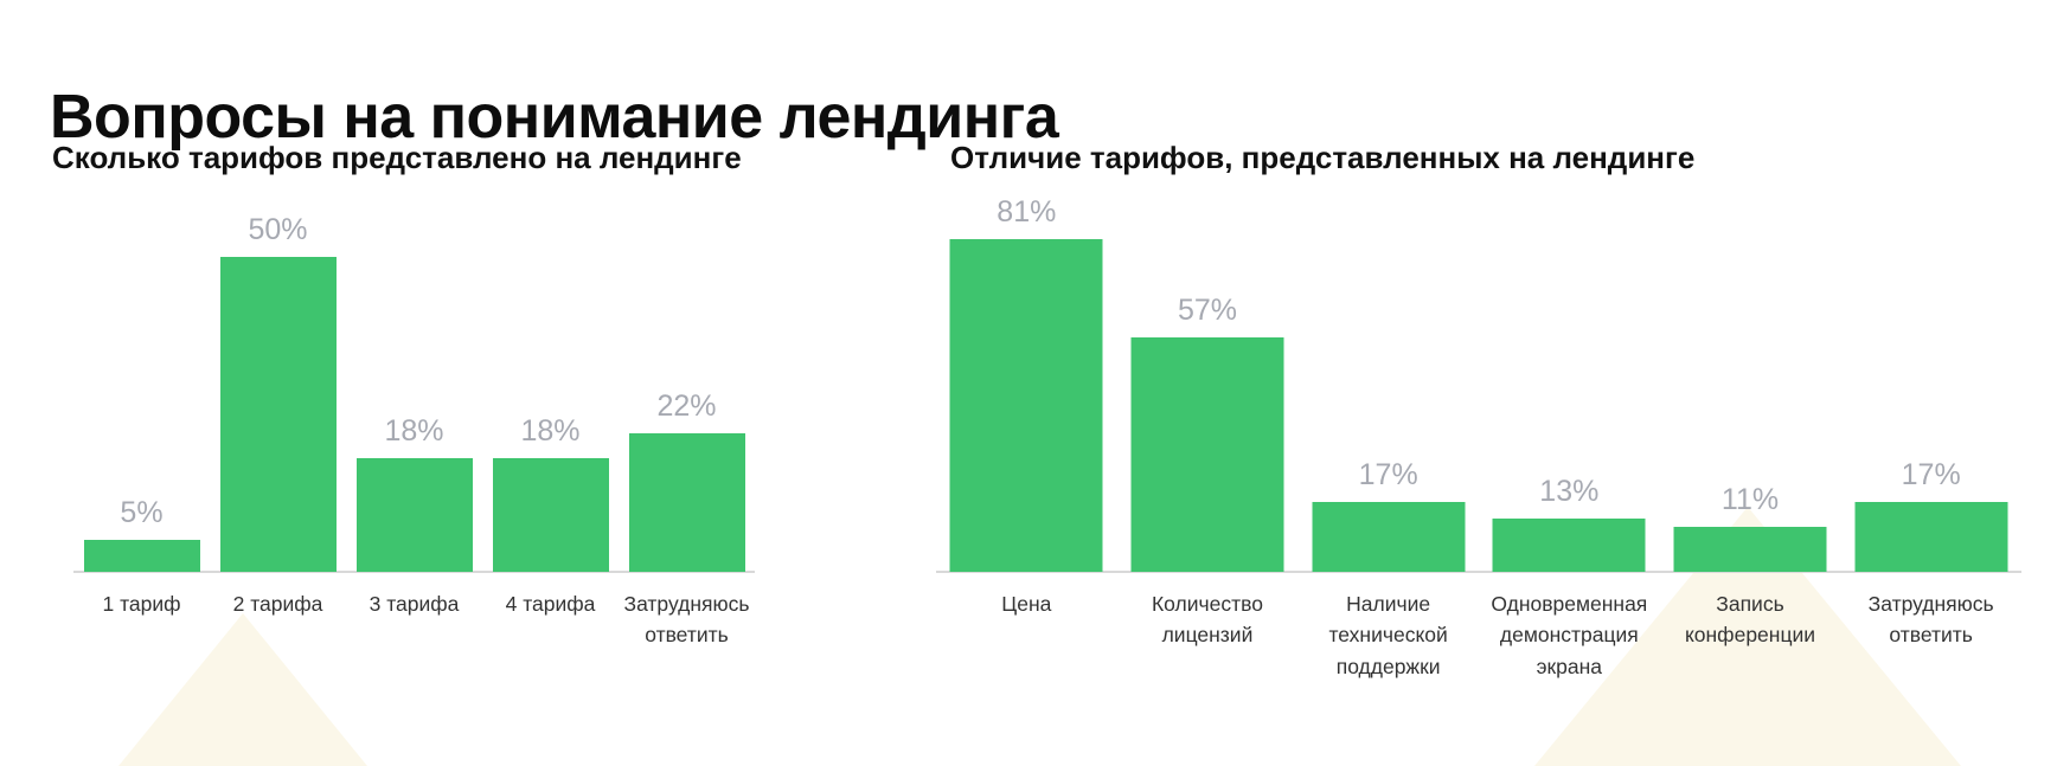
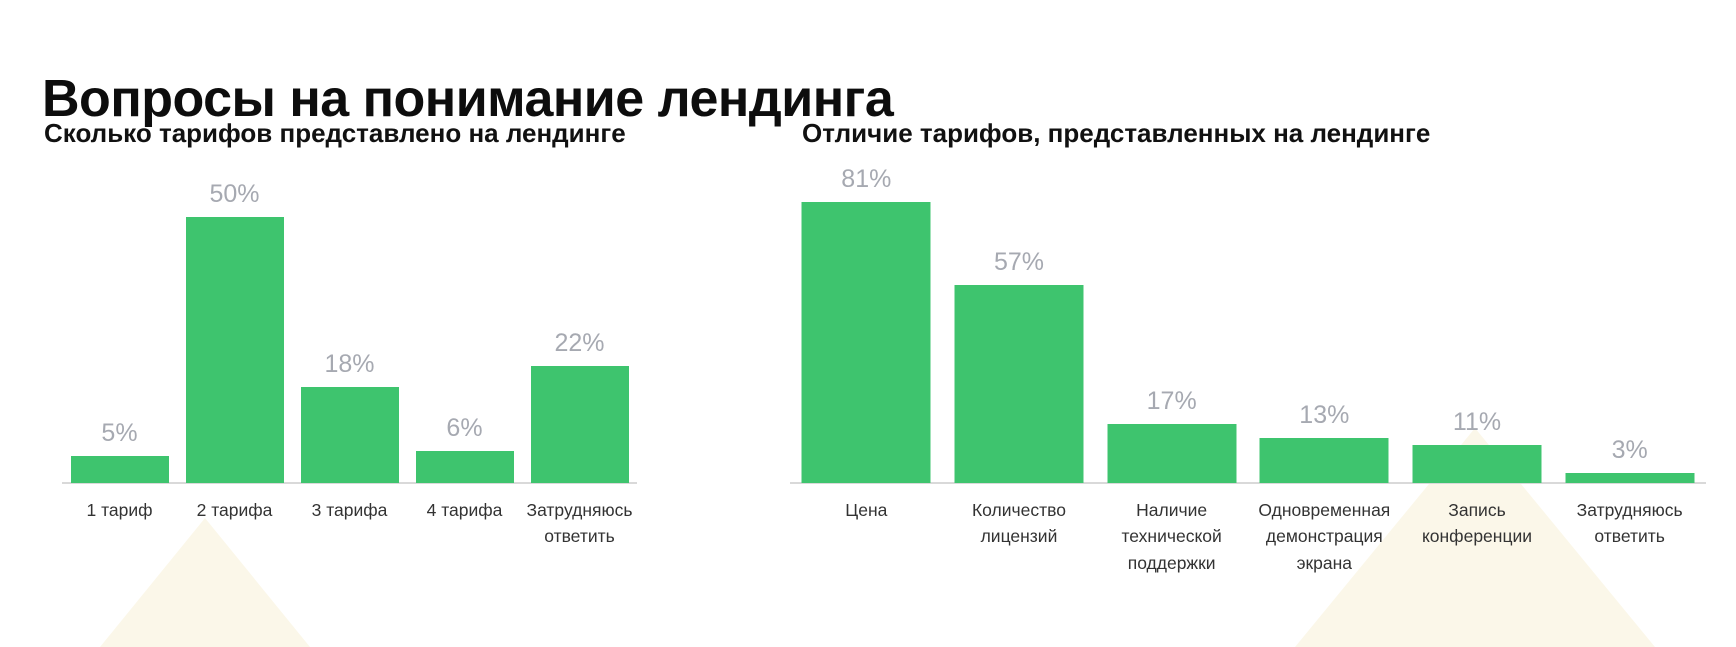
Сколько тарифов представлено на лендинге/4 тарифа: 18% -> 6%
Отличие тарифов, представленных на лендинге/Затрудняюсь ответить: 17% -> 3%
